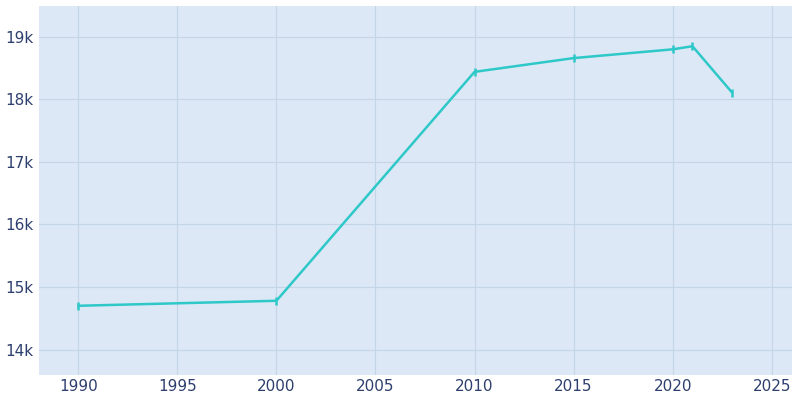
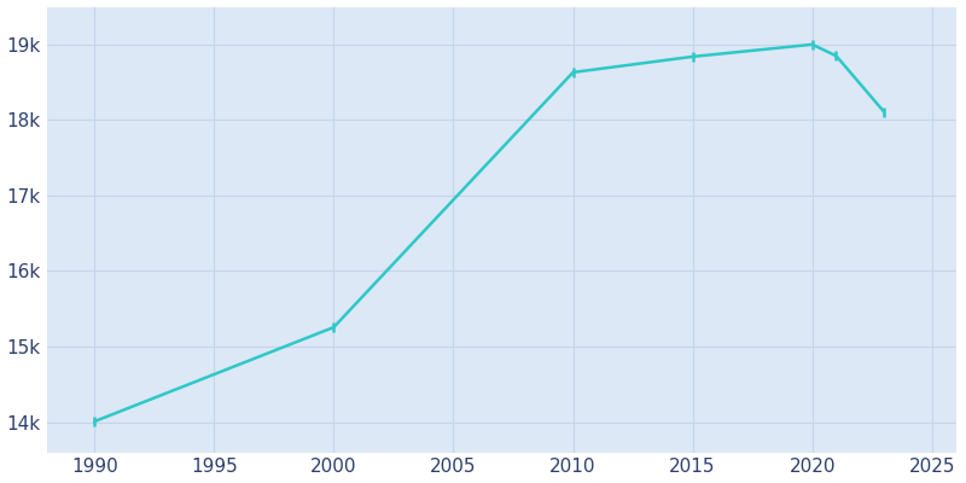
1990: 14.70k -> 14.01k
2000: 14.78k -> 15.26k
2010: 18.44k -> 18.63k
2015: 18.66k -> 18.84k
2020: 18.80k -> 19.00k
